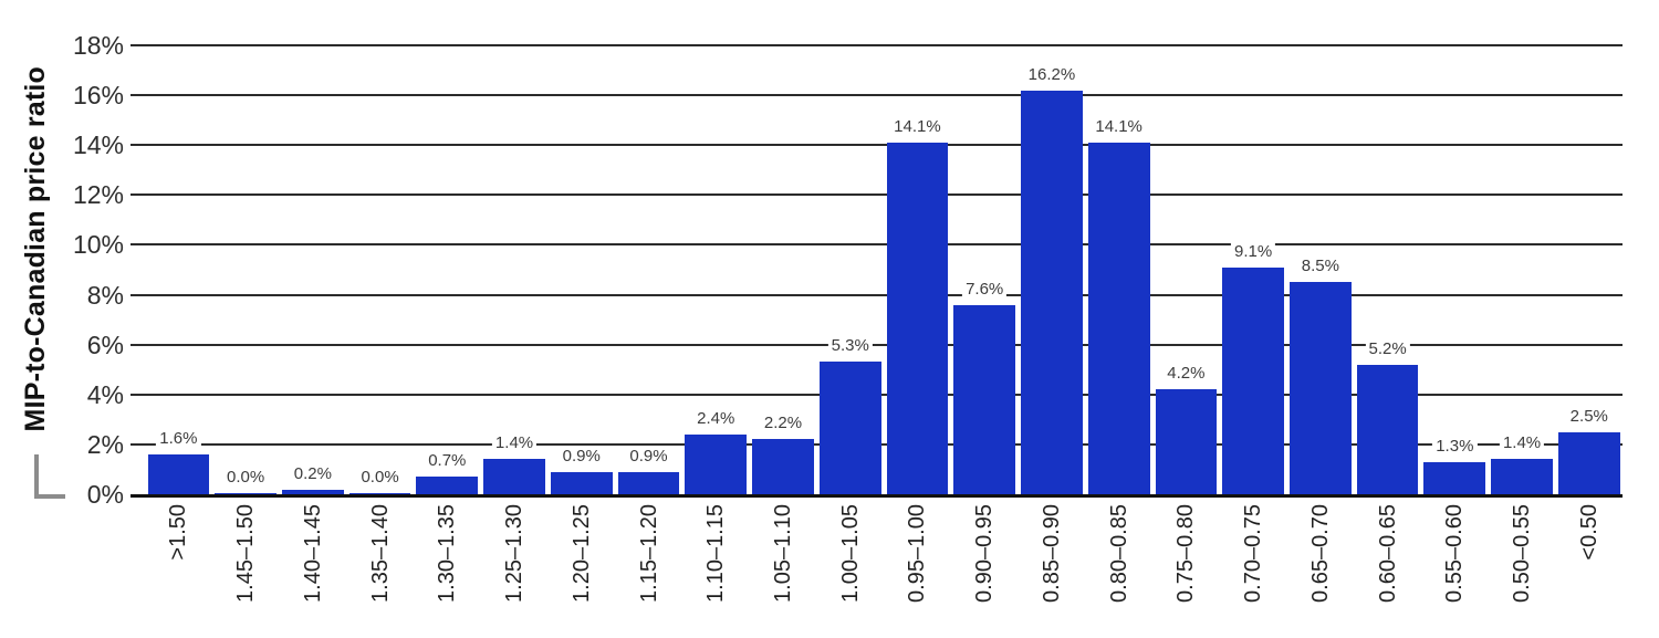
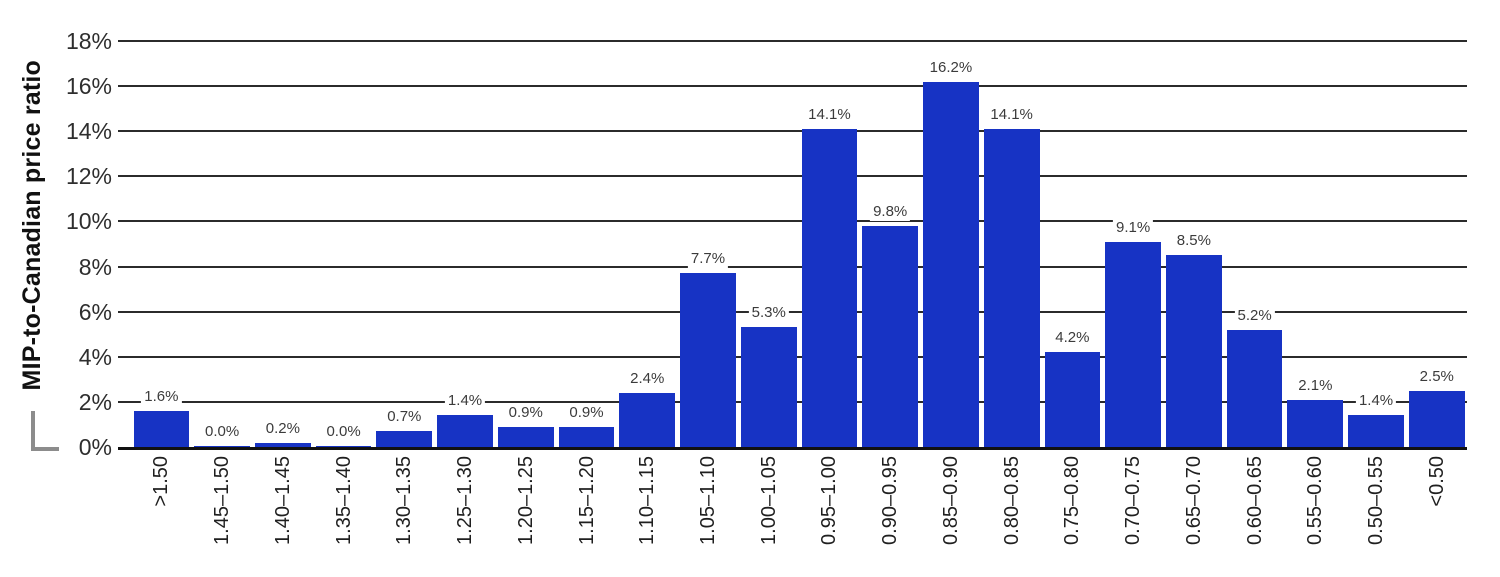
1.05–1.10: 2.2% -> 7.7%
0.90–0.95: 7.6% -> 9.8%
0.55–0.60: 1.3% -> 2.1%
